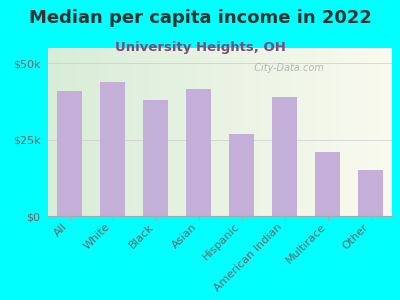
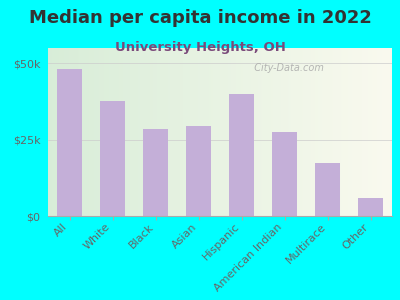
All: $41.0k -> $48.0k
White: $44.0k -> $37.5k
Black: $38.0k -> $28.5k
Asian: $41.5k -> $29.5k
Hispanic: $27.0k -> $40.0k
American Indian: $39.0k -> $27.5k
Multirace: $21.0k -> $17.5k
Other: $15.0k -> $6.0k
